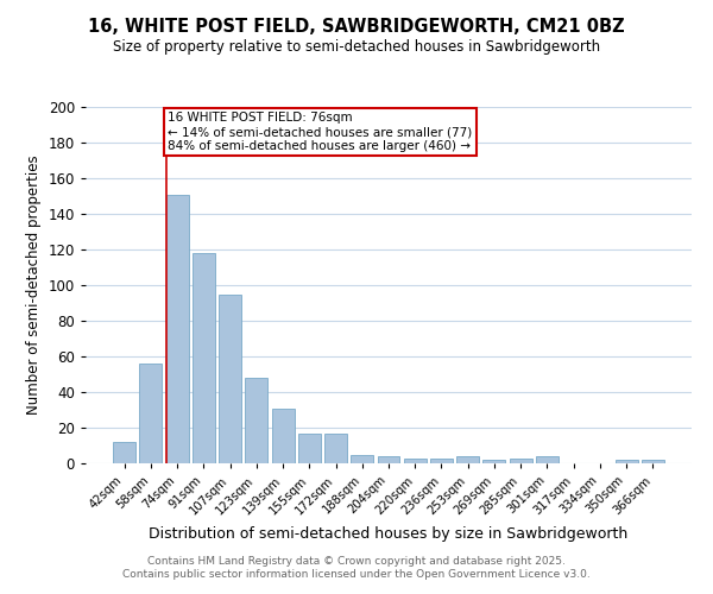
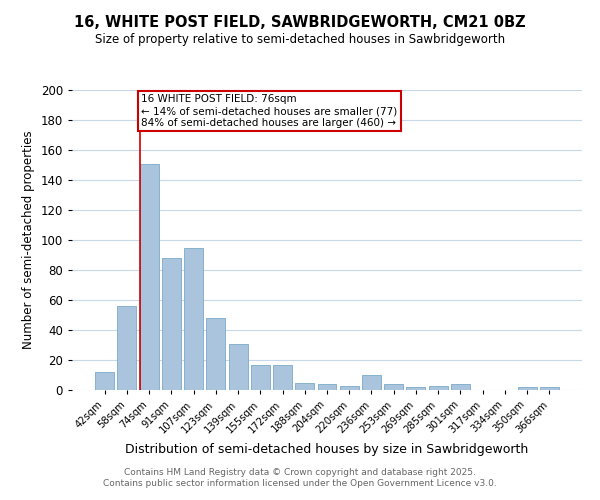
91sqm: 118 -> 88
236sqm: 3 -> 10
